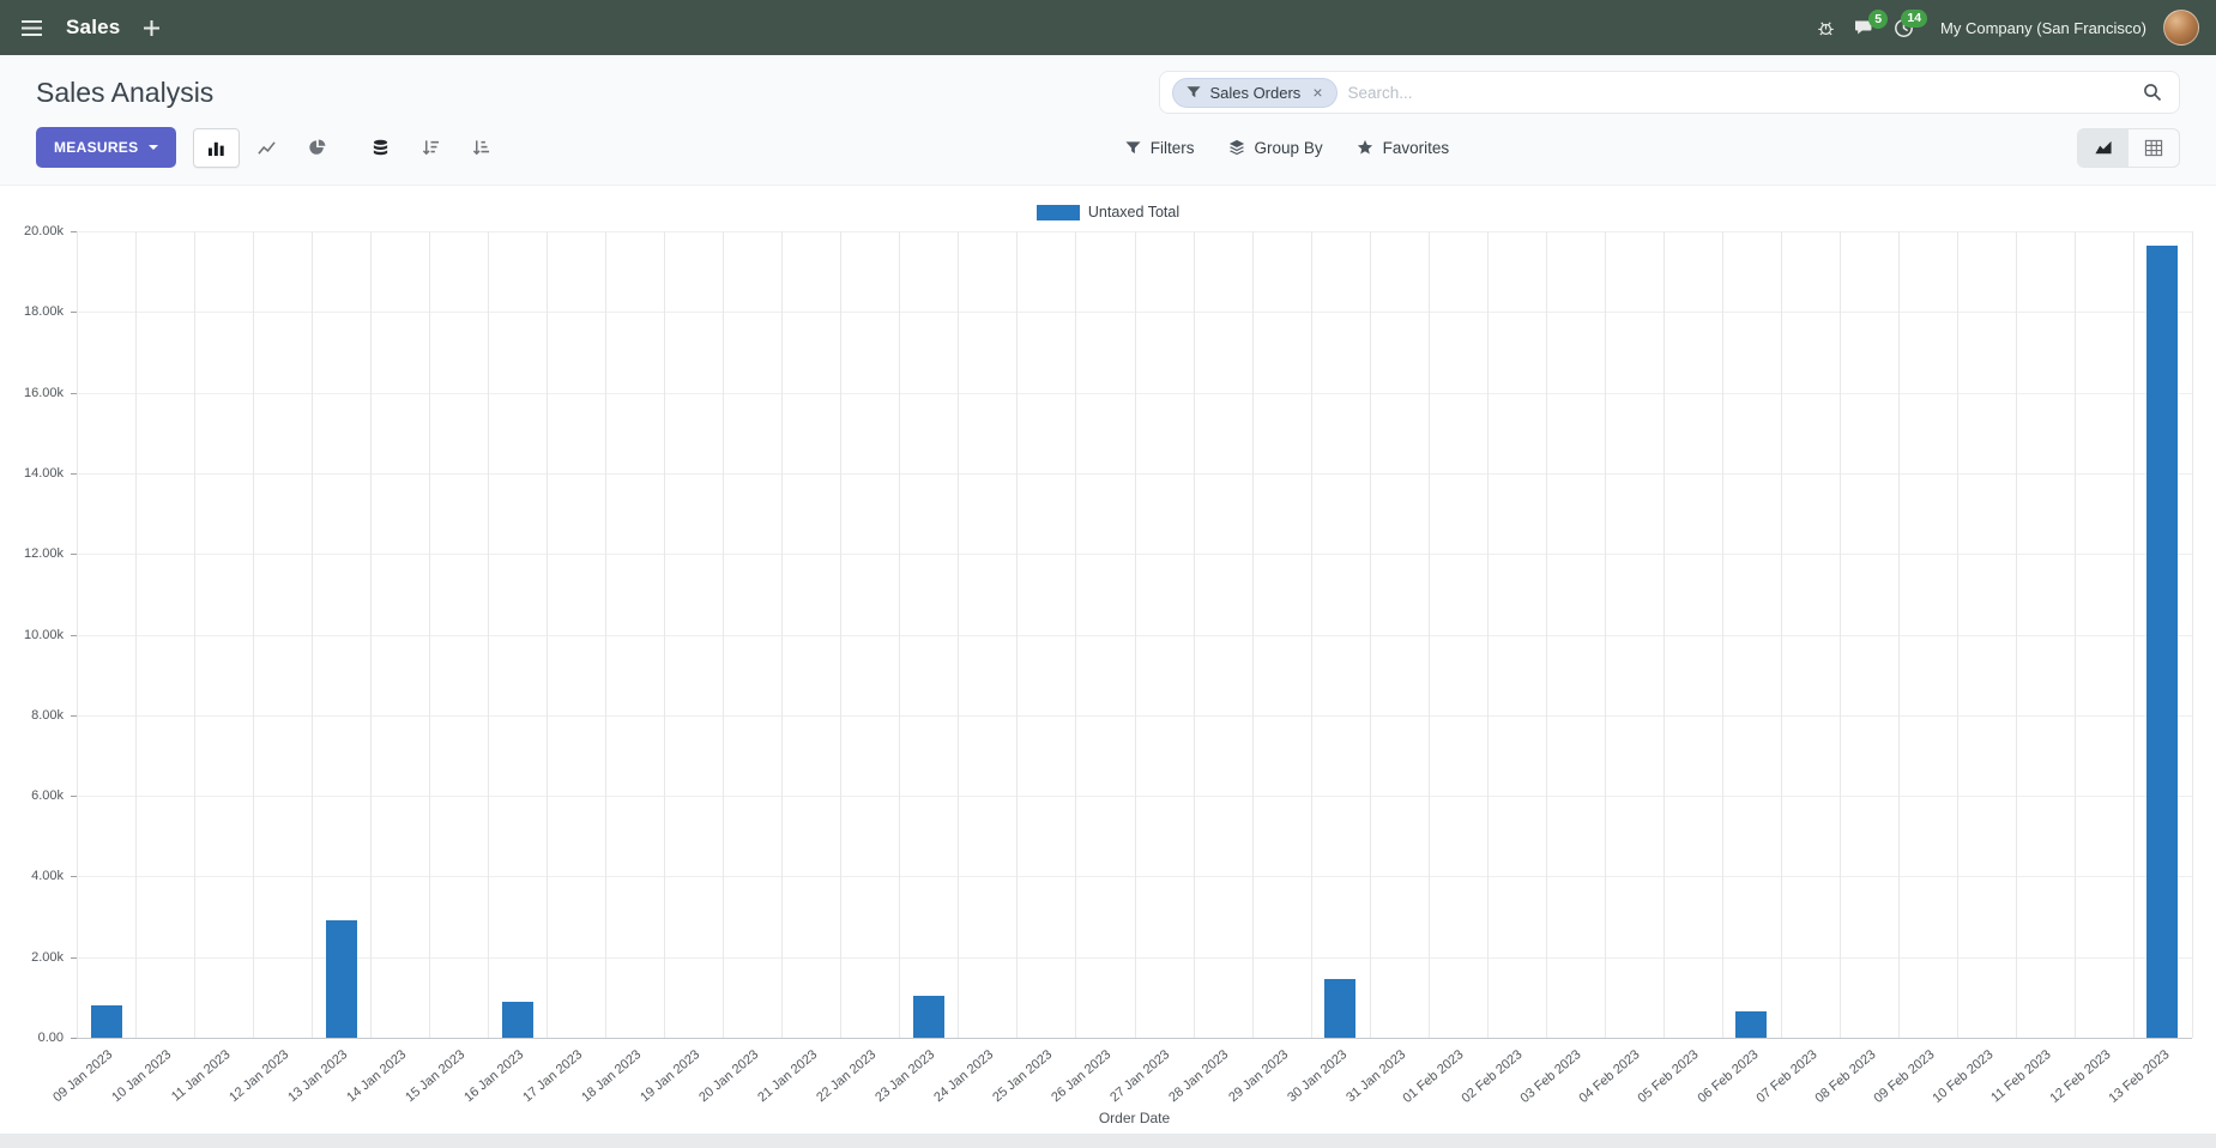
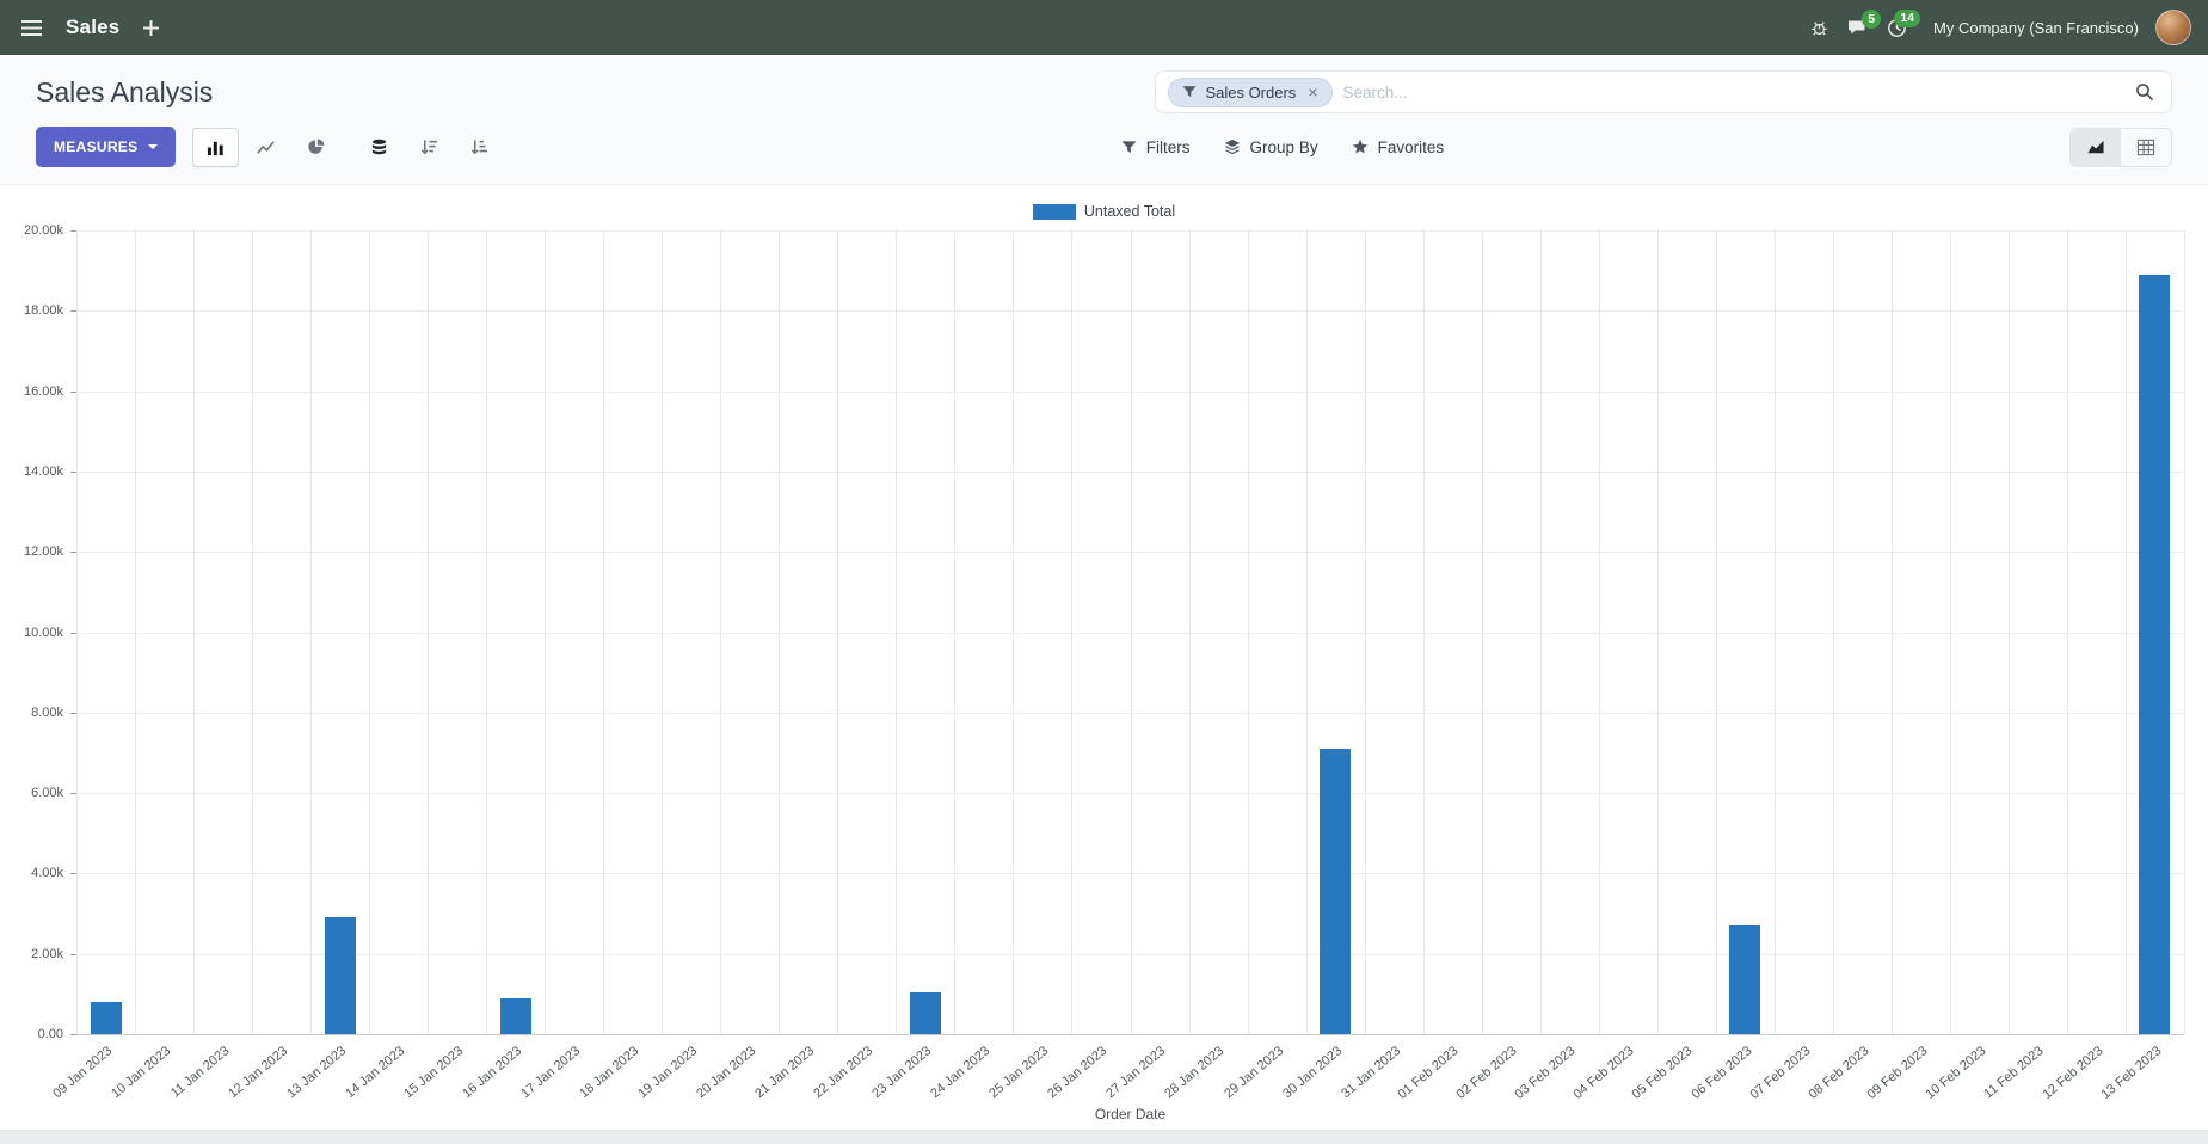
30 Jan 2023: 1.4k -> 7.1k
06 Feb 2023: 0.6k -> 2.7k
13 Feb 2023: 19.6k -> 18.9k
